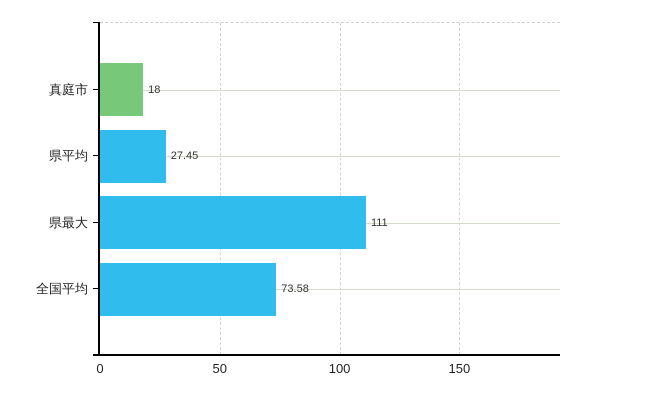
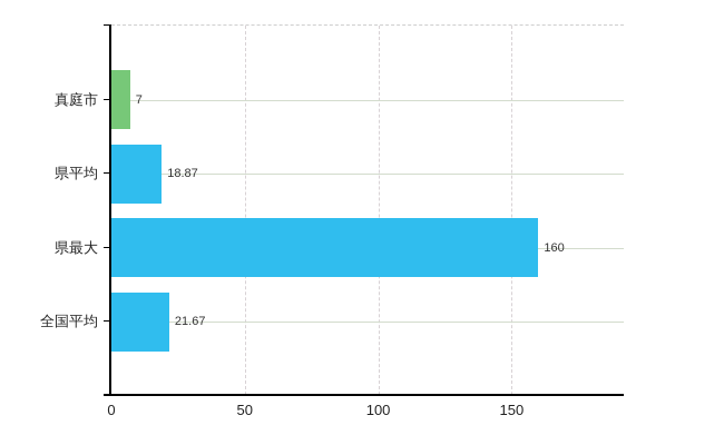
真庭市: 18 -> 7
県平均: 27.45 -> 18.87
県最大: 111 -> 160
全国平均: 73.58 -> 21.67
